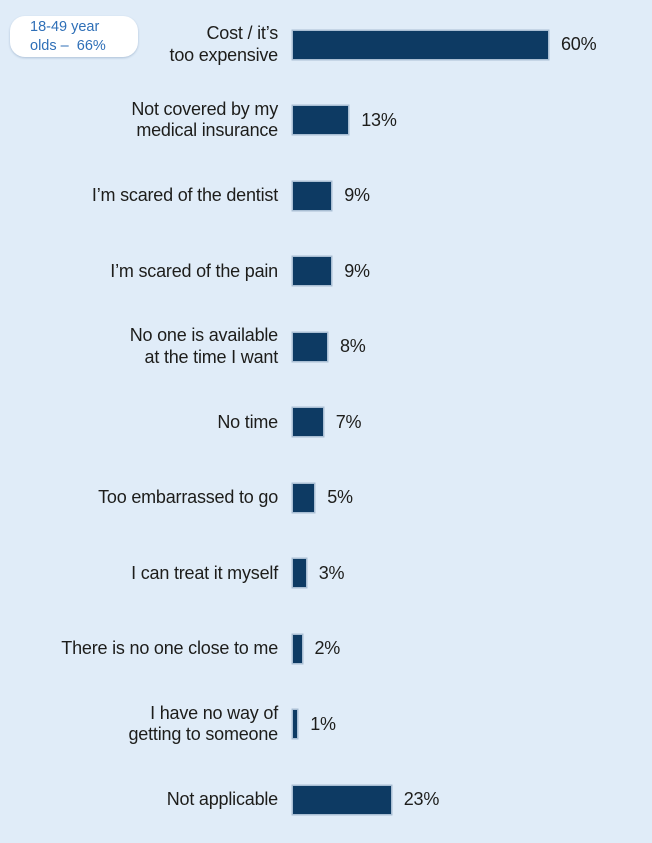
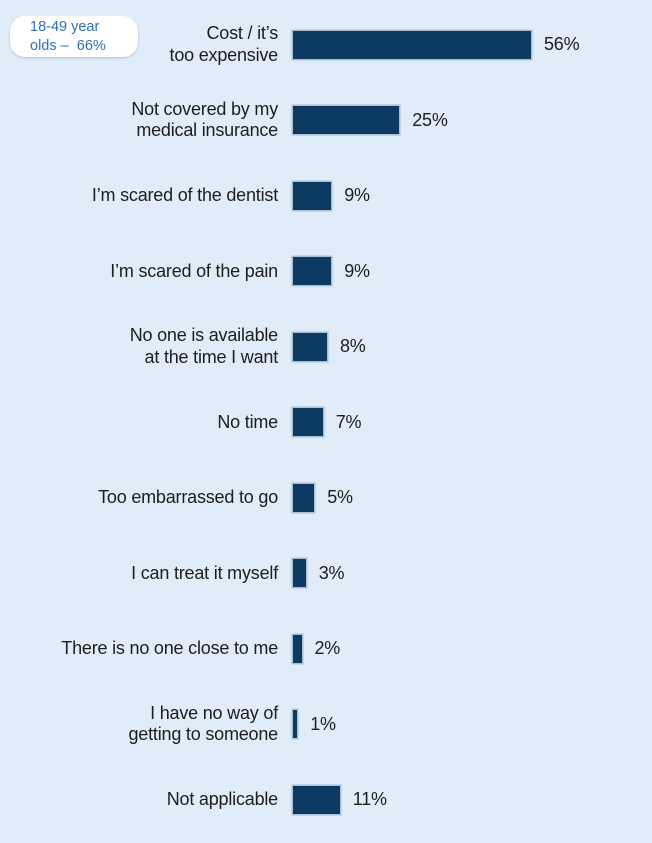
Cost / it’s too expensive: 60% -> 56%
Not covered by my medical insurance: 13% -> 25%
Not applicable: 23% -> 11%
